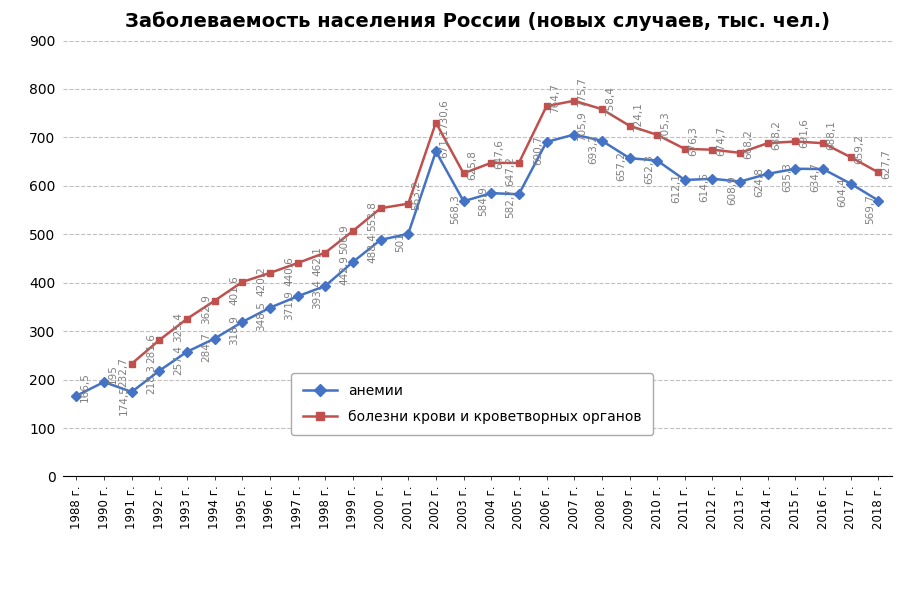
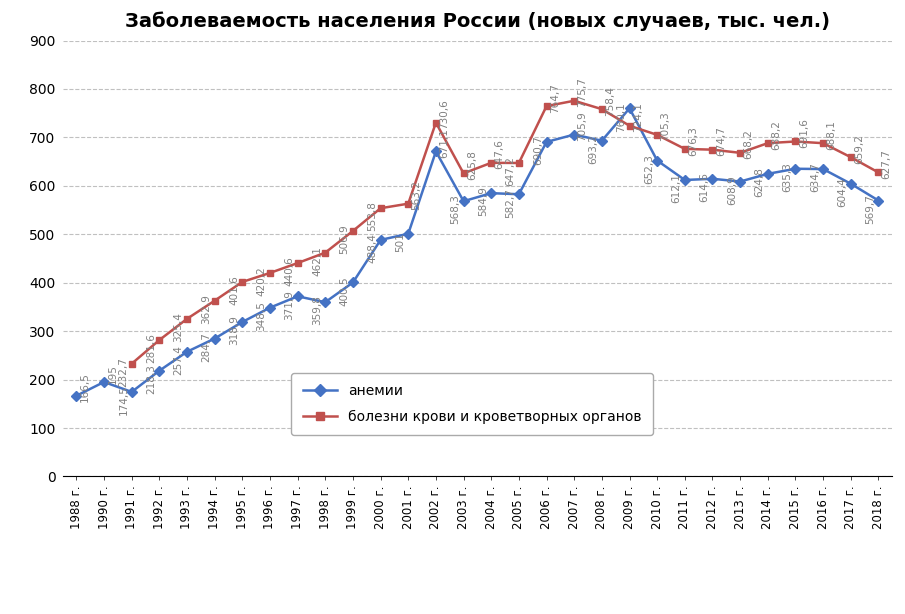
анемии/1998 г.: 393,4 -> 359,8
анемии/1999 г.: 442,9 -> 400,5
анемии/2009 г.: 657,2 -> 760,1
